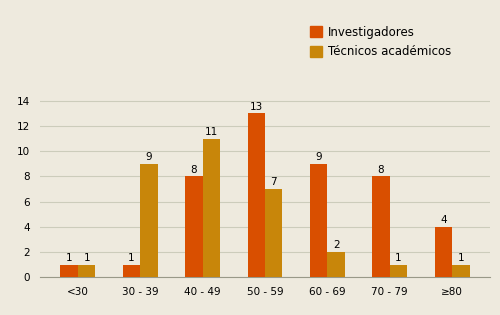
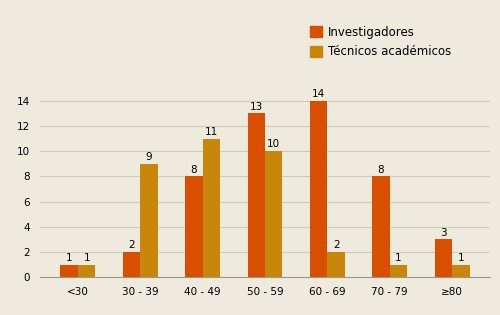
Investigadores/30 - 39: 1 -> 2
Técnicos académicos/50 - 59: 7 -> 10
Investigadores/60 - 69: 9 -> 14
Investigadores/≥80: 4 -> 3
